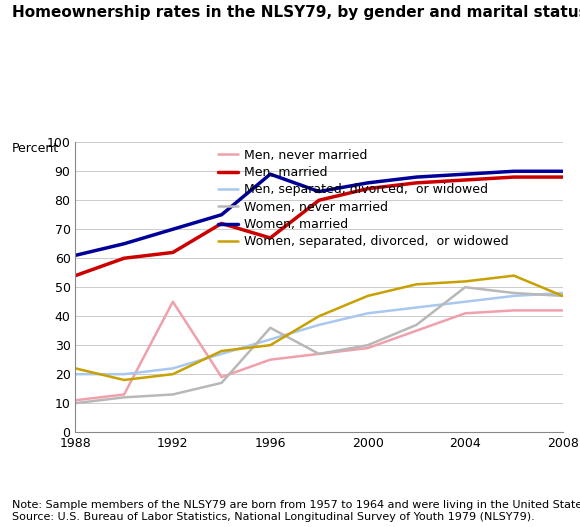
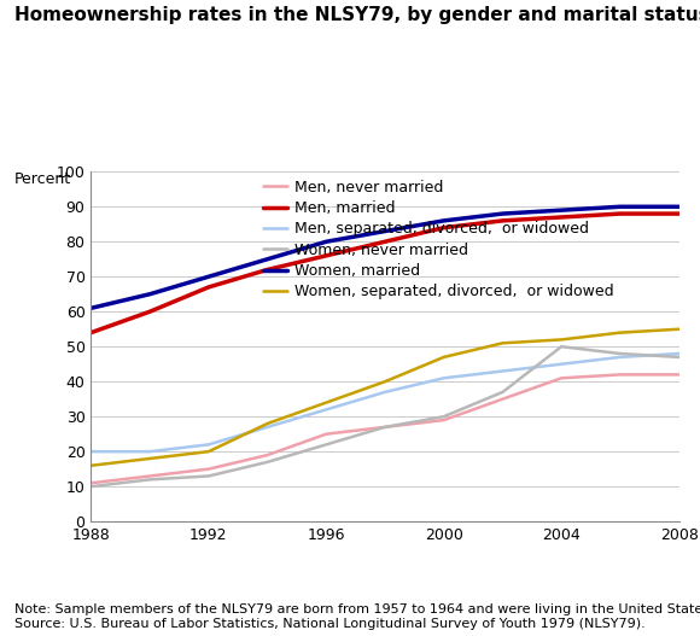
Women, separated, divorced, or widowed/1988: 22 -> 16
Men, never married/1992: 45 -> 15
Men, married/1992: 62 -> 67
Men, married/1996: 67 -> 76
Women, never married/1996: 36 -> 22
Women, married/1996: 89 -> 80
Women, separated, divorced, or widowed/1996: 30 -> 34
Women, separated, divorced, or widowed/2008: 47 -> 55
